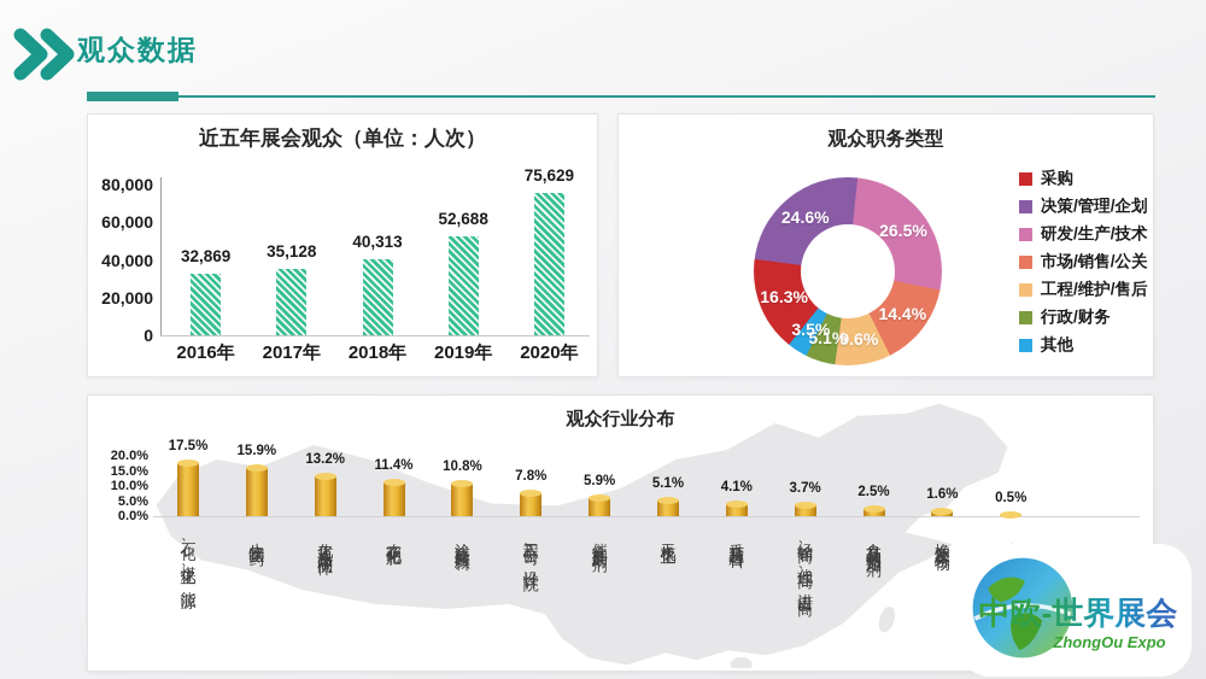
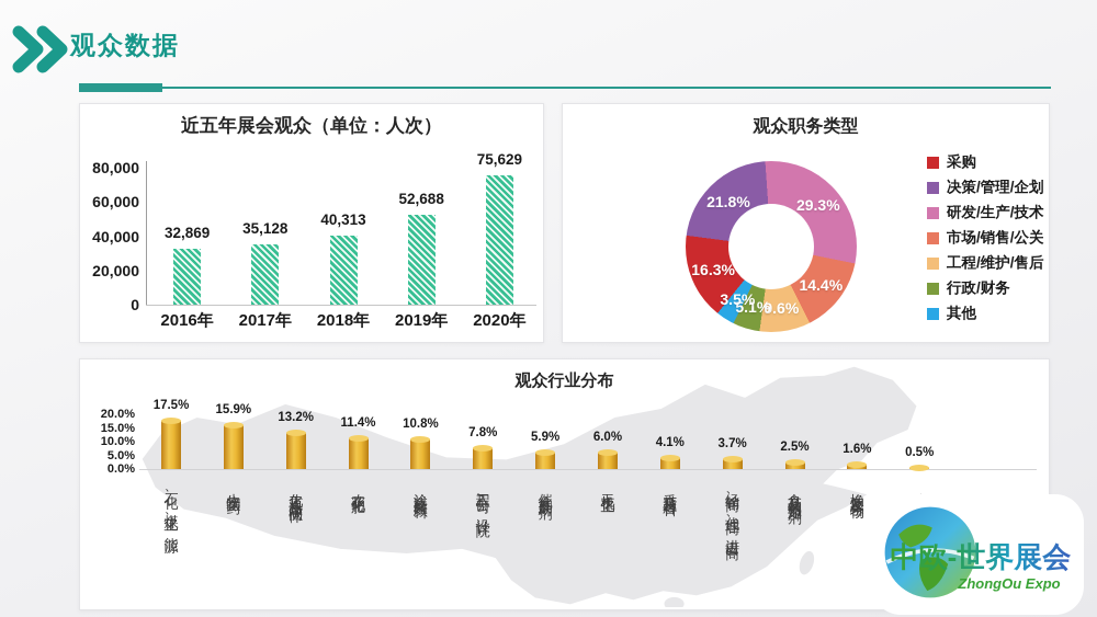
观众职务类型/决策/管理/企划: 24.6% -> 21.8%
观众职务类型/研发/生产/技术: 26.5% -> 29.3%
观众行业分布/无机化工: 5.1% -> 6.0%
